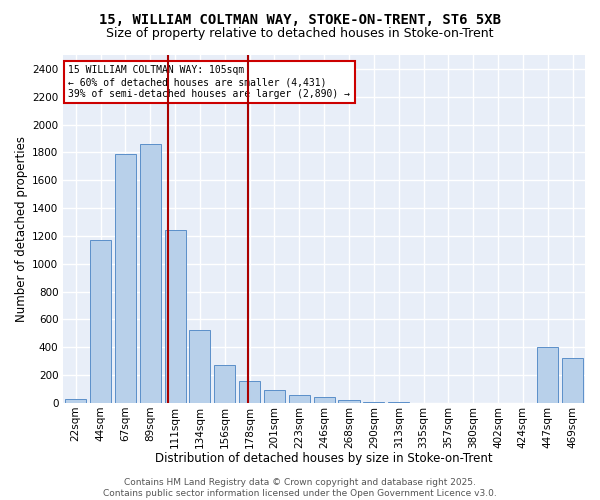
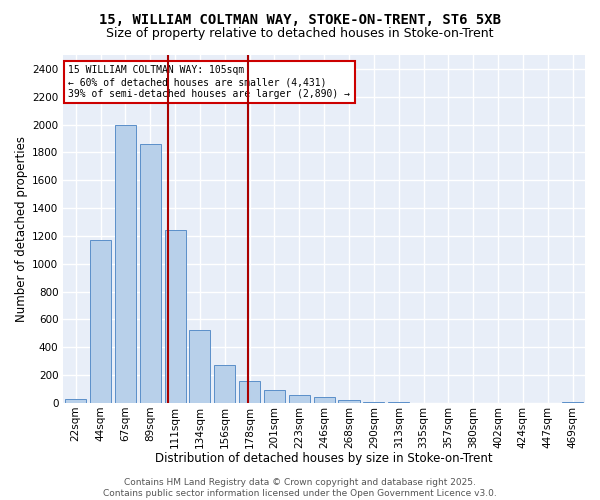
67sqm: 1790 -> 2000
447sqm: 400 -> 0
469sqm: 320 -> 10
